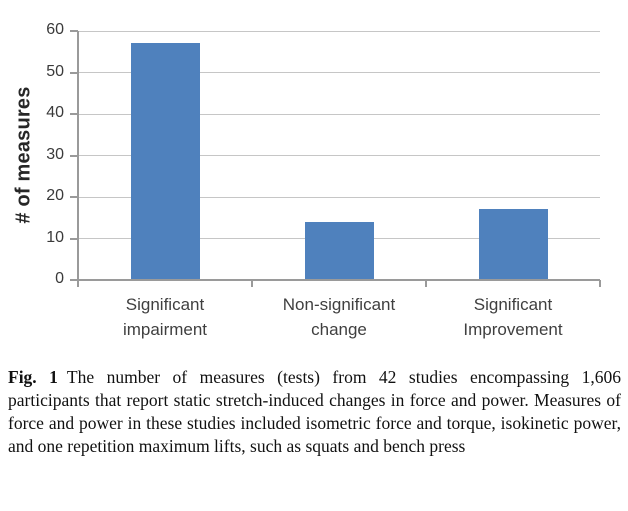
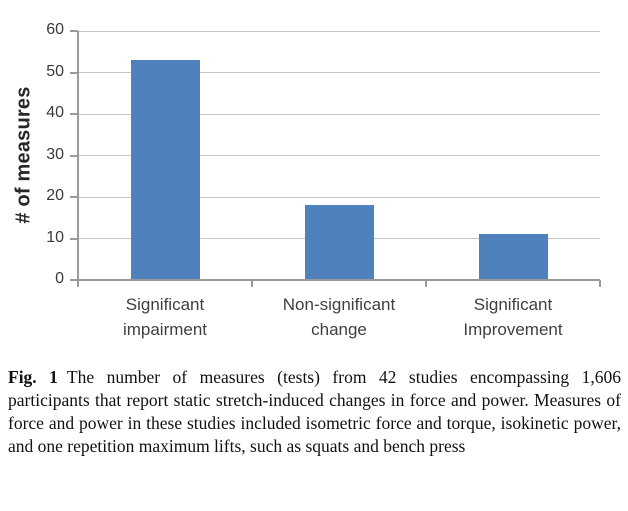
Significant impairment: 57 -> 53
Non-significant change: 14 -> 18
Significant Improvement: 17 -> 11
